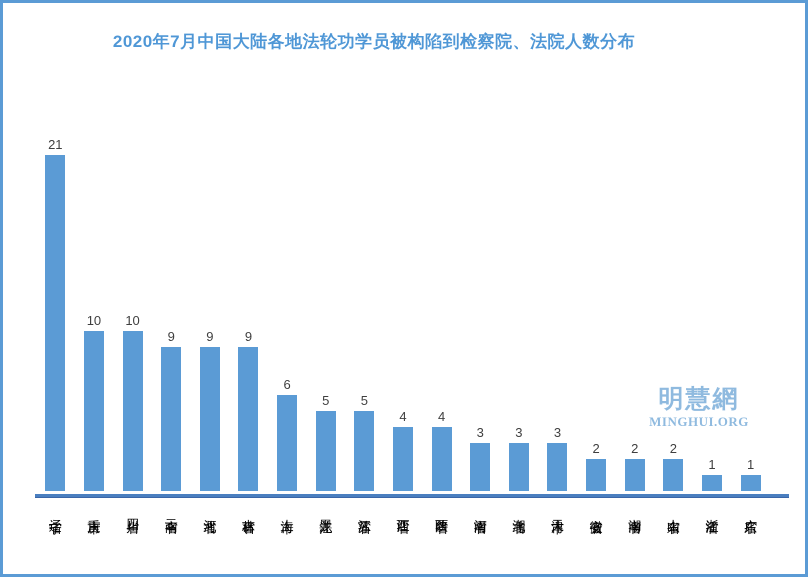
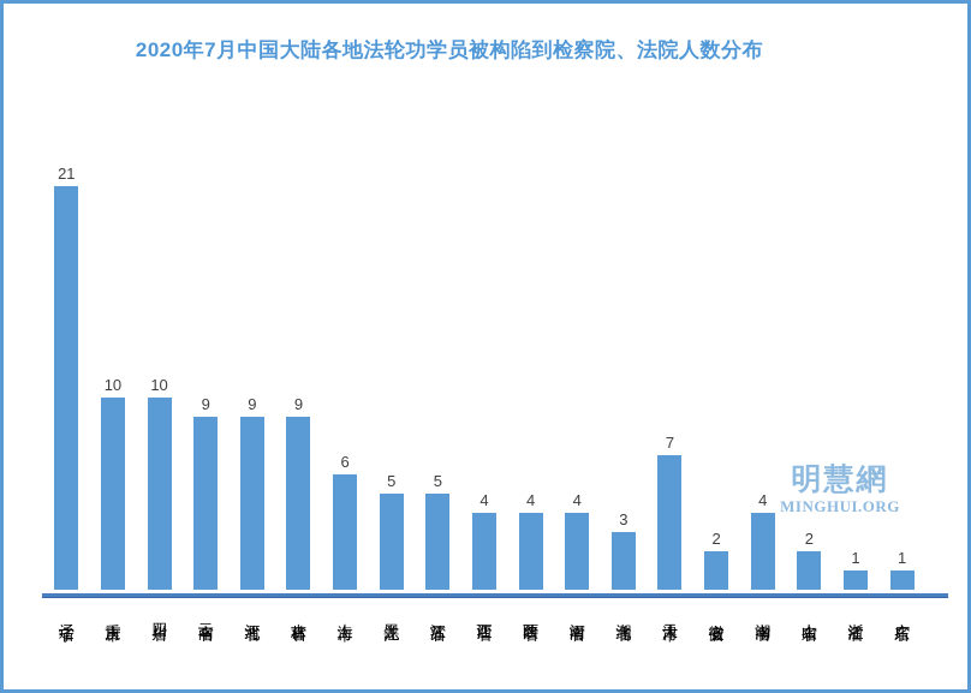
河南省: 3 -> 4
天津市: 3 -> 7
湖南省: 2 -> 4
